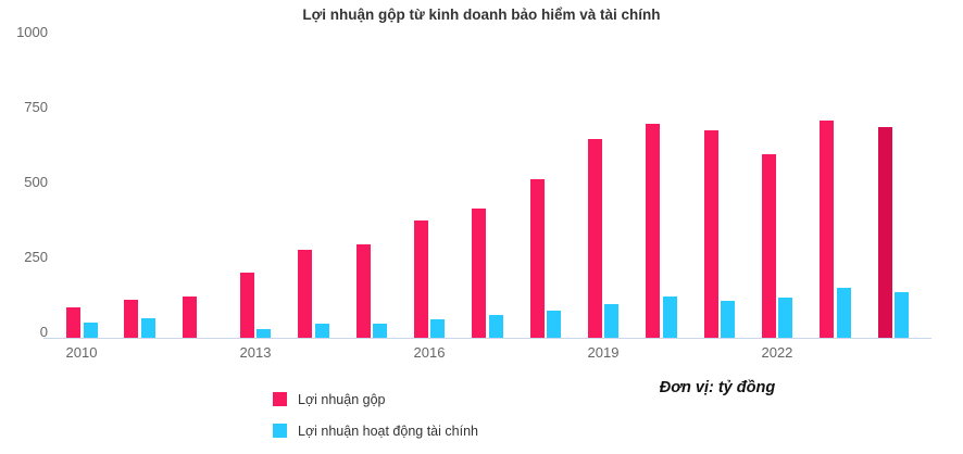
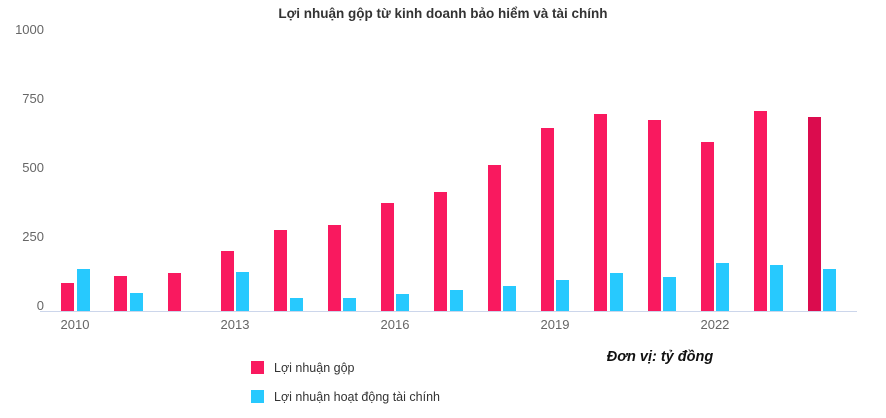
Lợi nhuận hoạt động tài chính/2010: 50 -> 150
Lợi nhuận hoạt động tài chính/2013: 30 -> 140
Lợi nhuận hoạt động tài chính/2022: 130 -> 170
